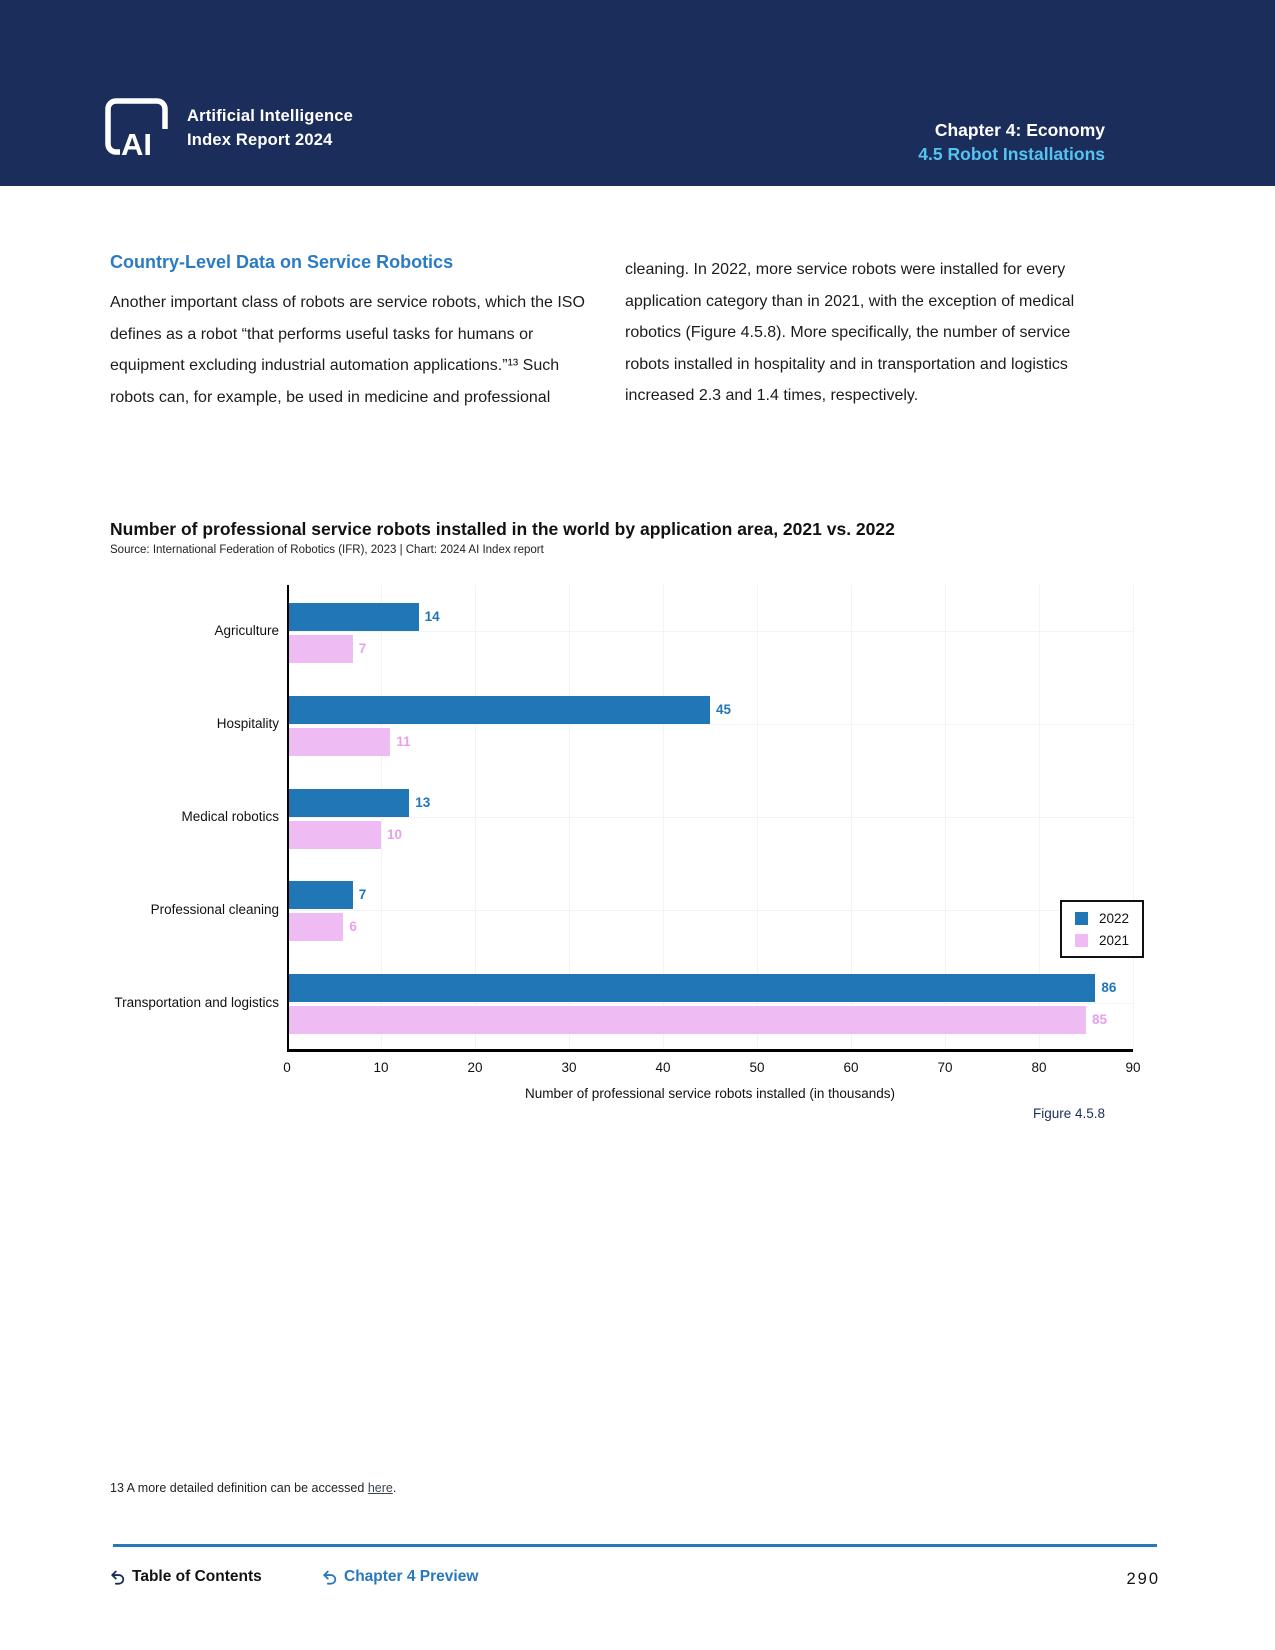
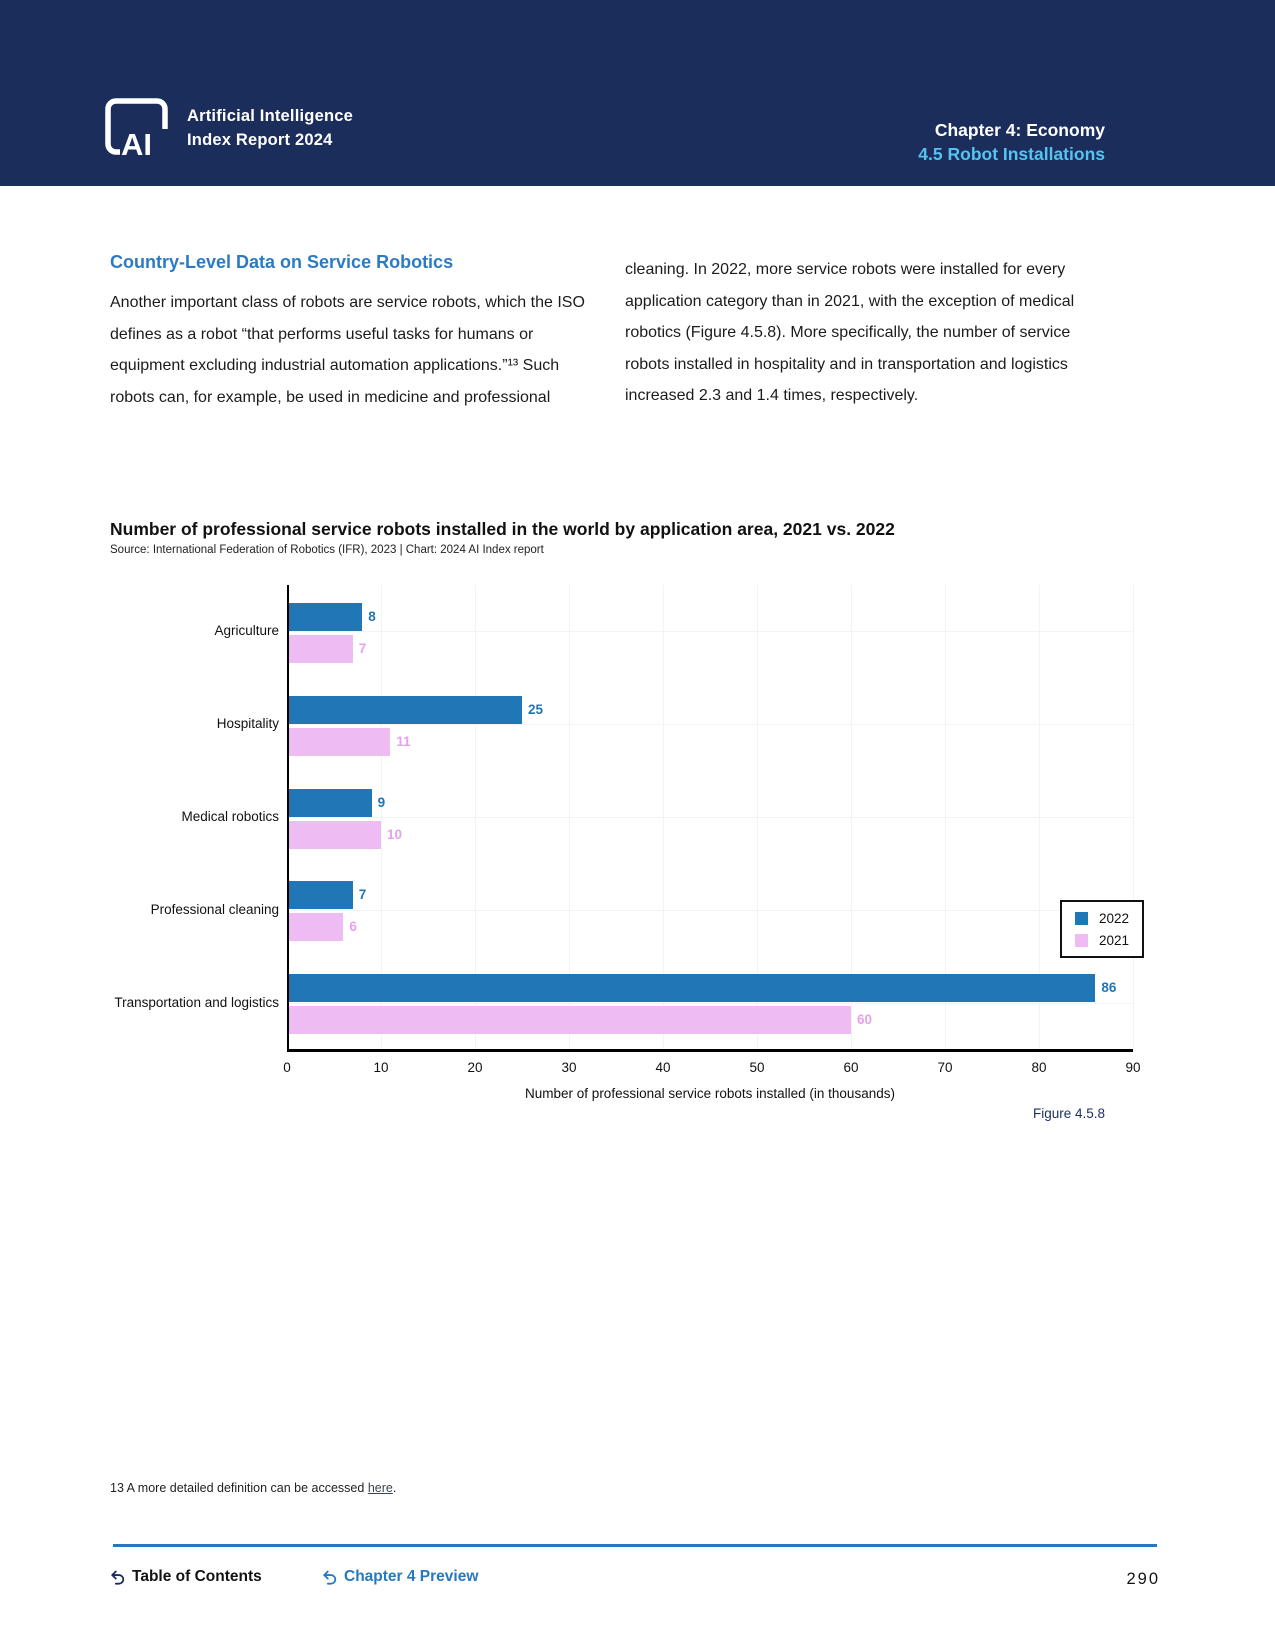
2022/Agriculture: 14 -> 8
2022/Hospitality: 45 -> 25
2022/Medical robotics: 13 -> 9
2021/Transportation and logistics: 85 -> 60
